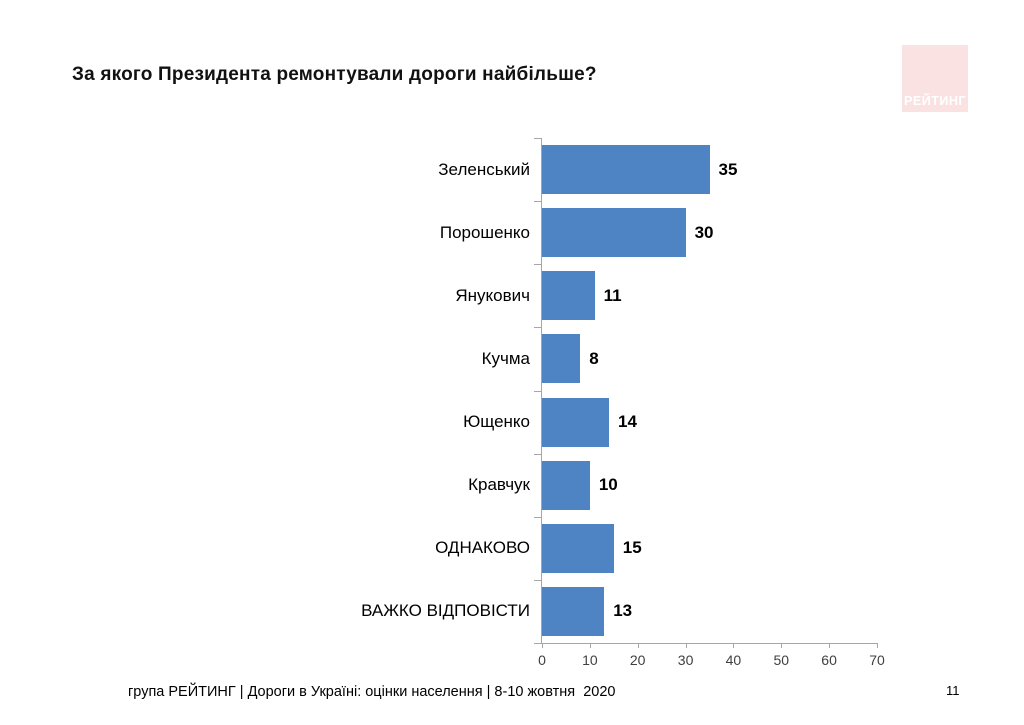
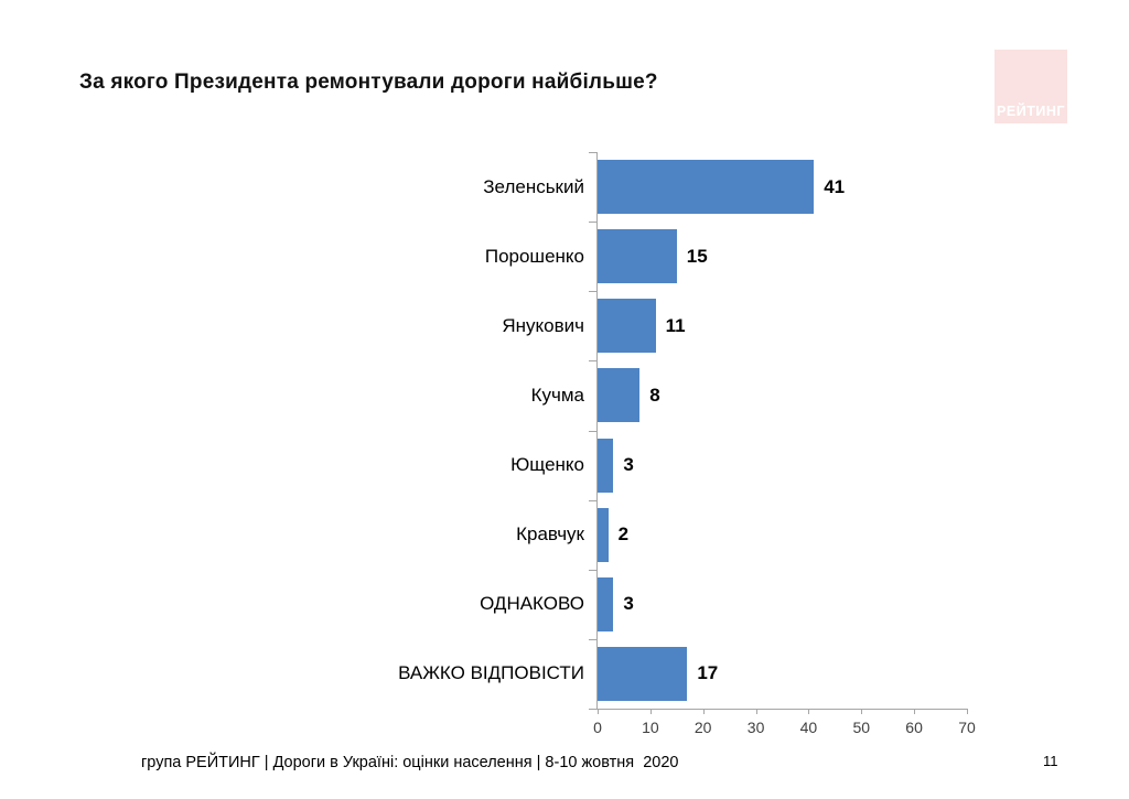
Зеленський: 35 -> 41
Порошенко: 30 -> 15
Ющенко: 14 -> 3
Кравчук: 10 -> 2
ОДНАКОВО: 15 -> 3
ВАЖКО ВІДПОВІСТИ: 13 -> 17
